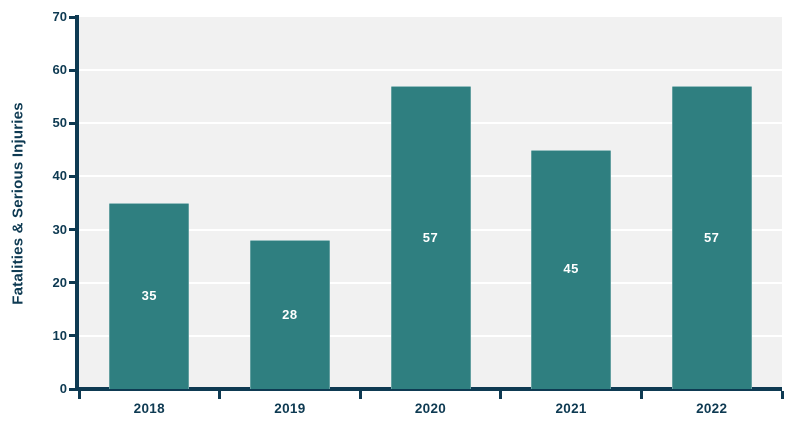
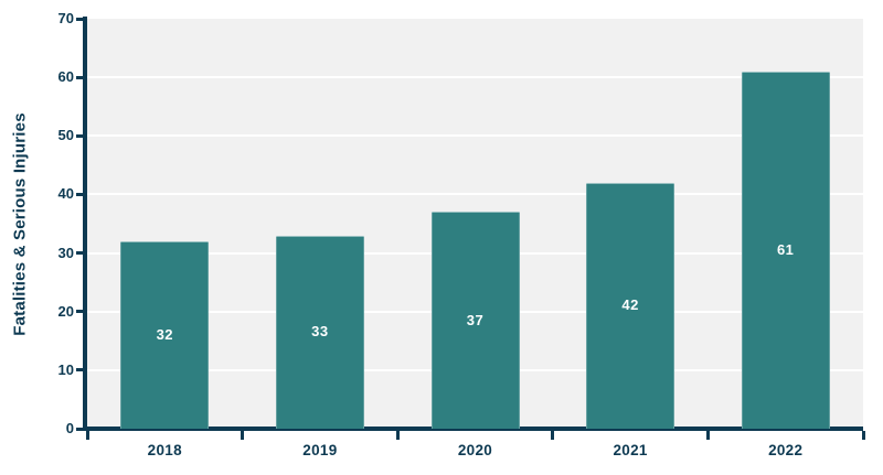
2018: 35 -> 32
2019: 28 -> 33
2020: 57 -> 37
2021: 45 -> 42
2022: 57 -> 61
